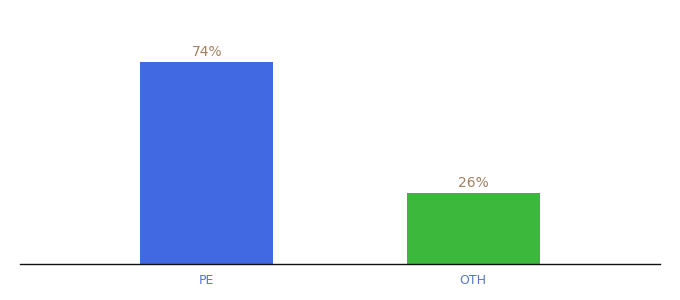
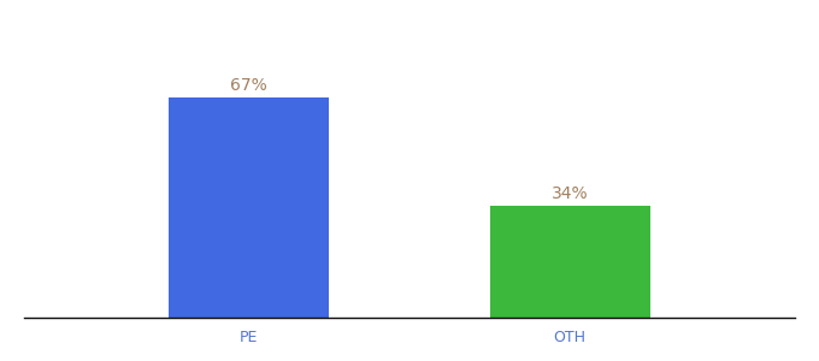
PE: 74% -> 67%
OTH: 26% -> 34%
